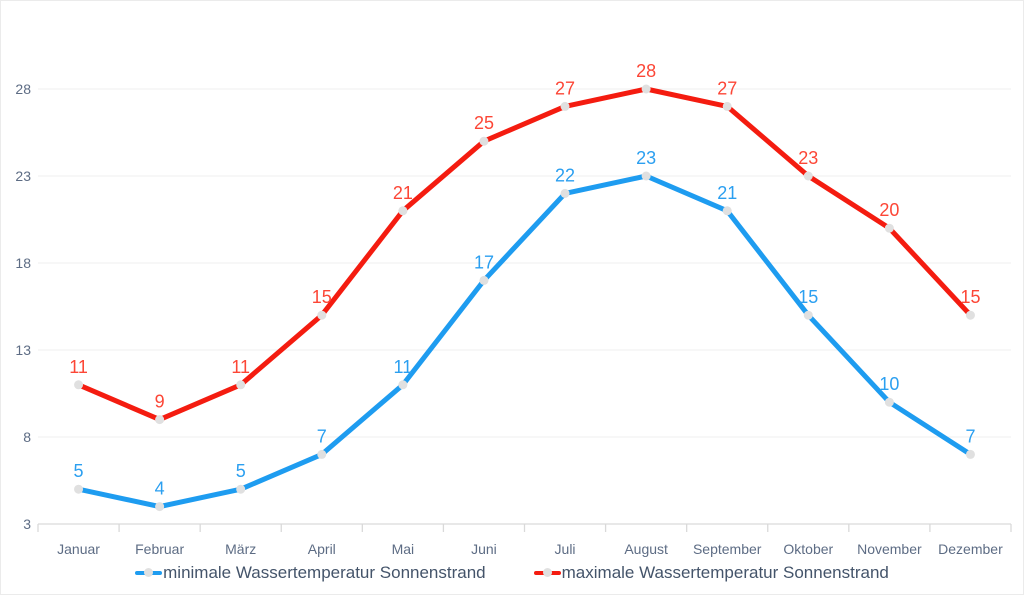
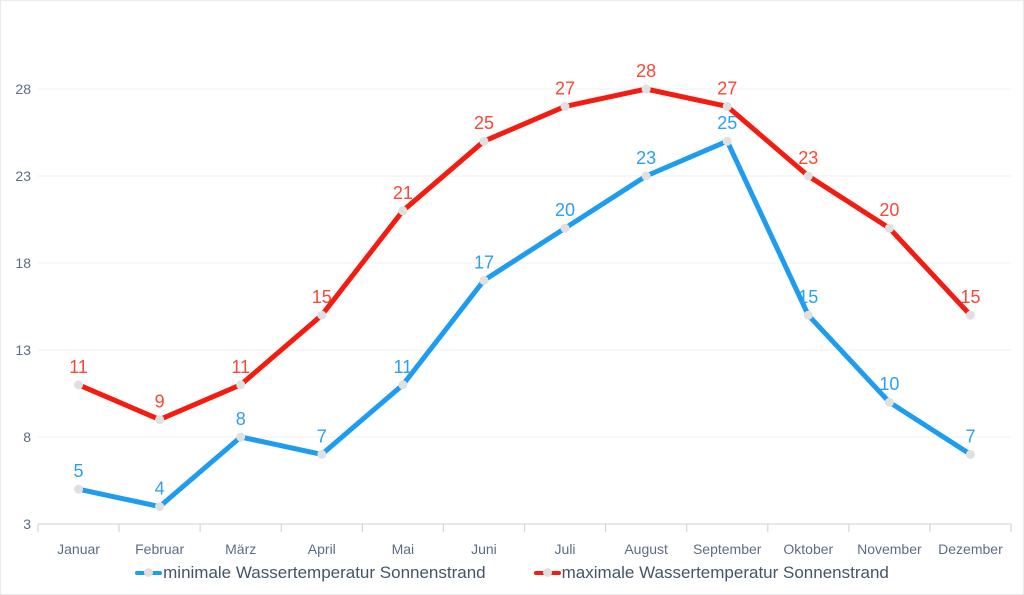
minimale Wassertemperatur Sonnenstrand/März: 5 -> 8
minimale Wassertemperatur Sonnenstrand/Juli: 22 -> 20
minimale Wassertemperatur Sonnenstrand/September: 21 -> 25
